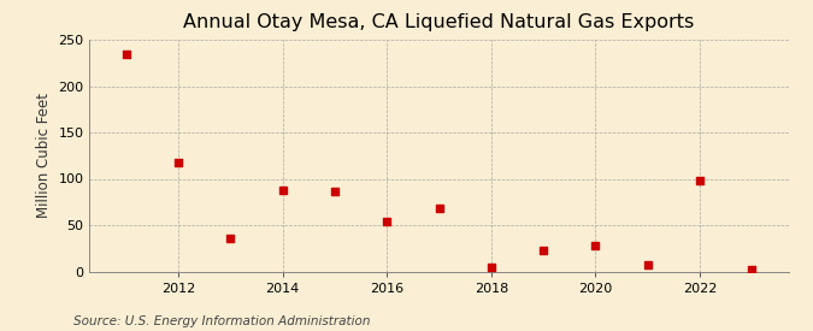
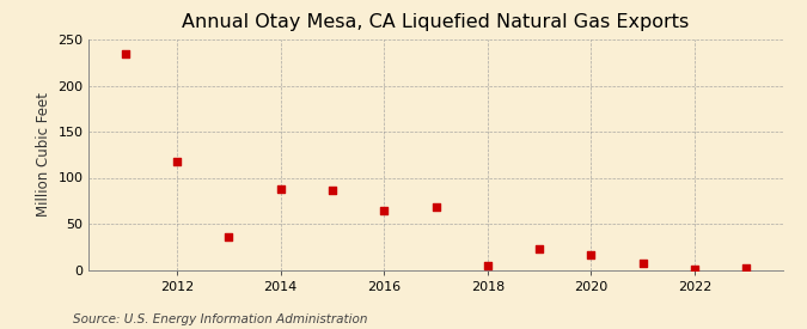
2016: 54 -> 64
2020: 28 -> 16
2022: 98 -> 1
